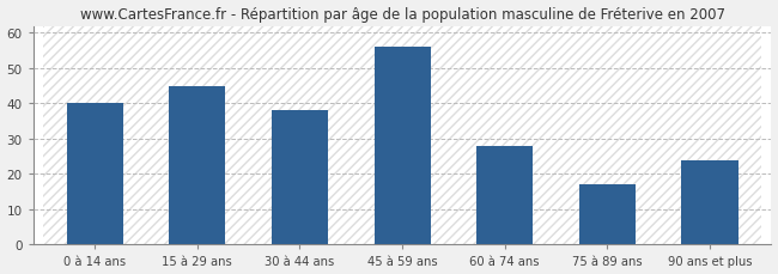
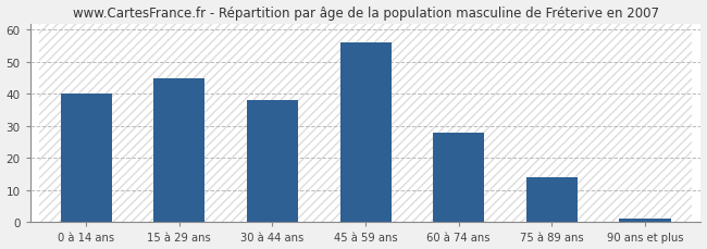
75 à 89 ans: 17 -> 14
90 ans et plus: 24 -> 1
